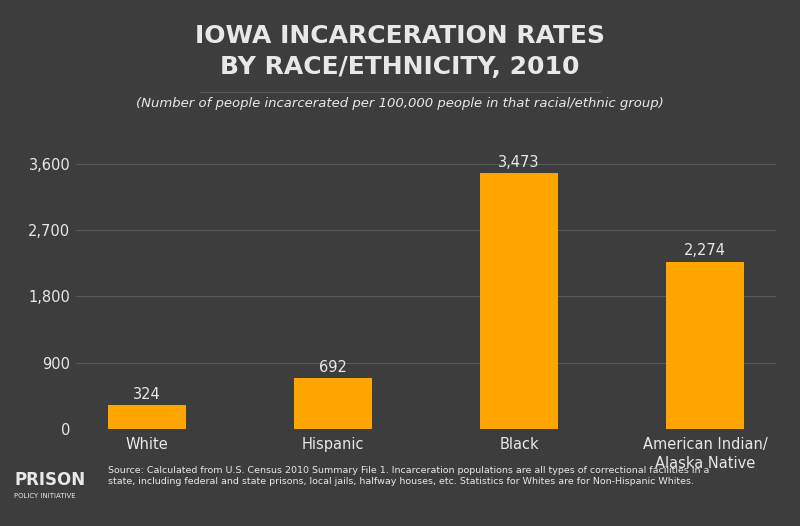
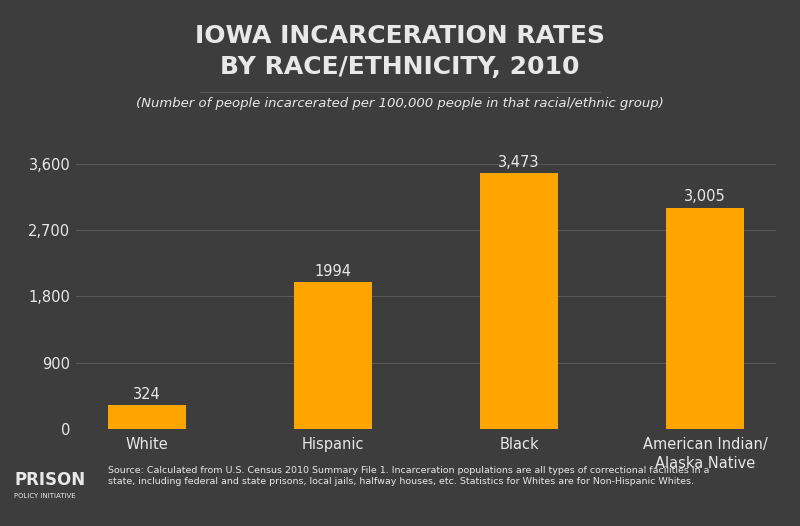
Hispanic: 692 -> 1994
American Indian/ Alaska Native: 2,274 -> 3,005
